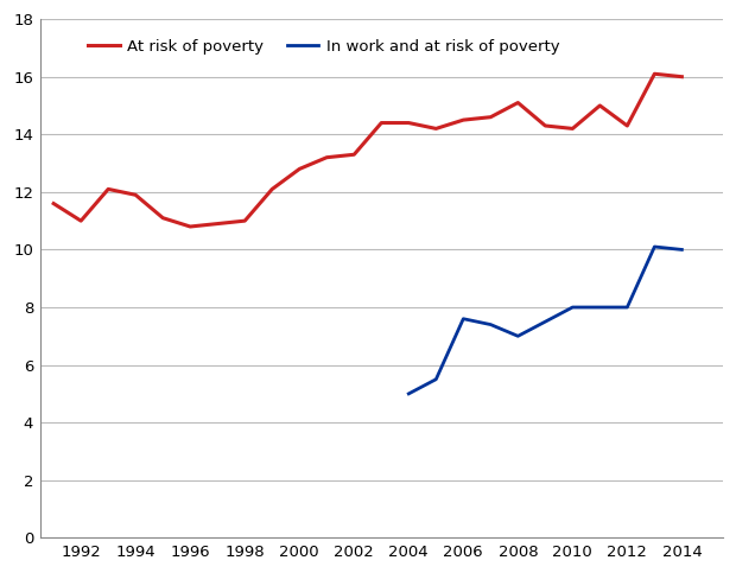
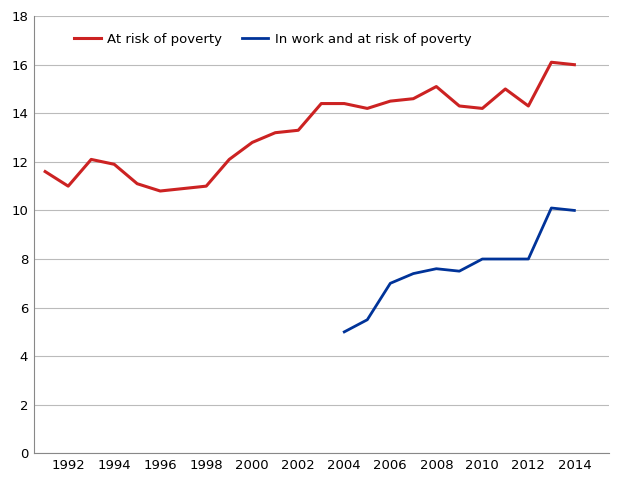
In work and at risk of poverty/2006: 7.6 -> 7.0
In work and at risk of poverty/2008: 7.0 -> 7.6
